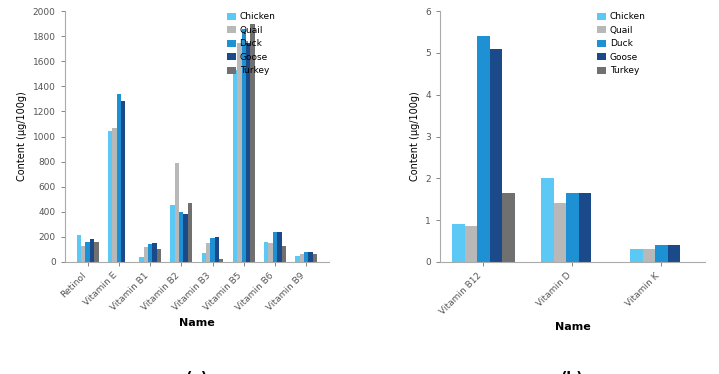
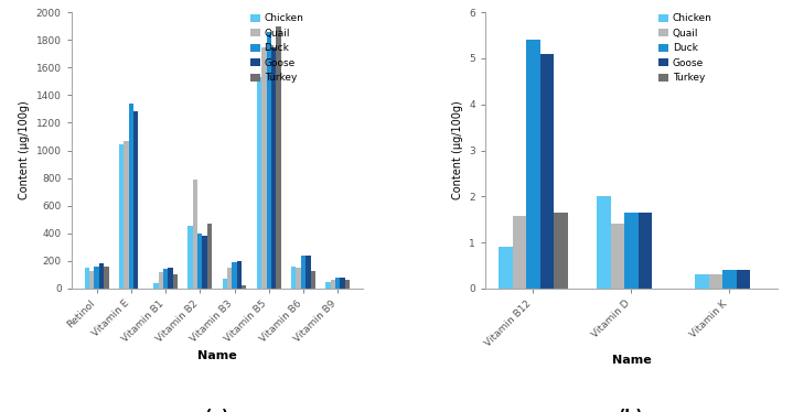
Chicken/Retinol: 210 -> 150
Quail/Vitamin B12: 0.85 -> 1.58
